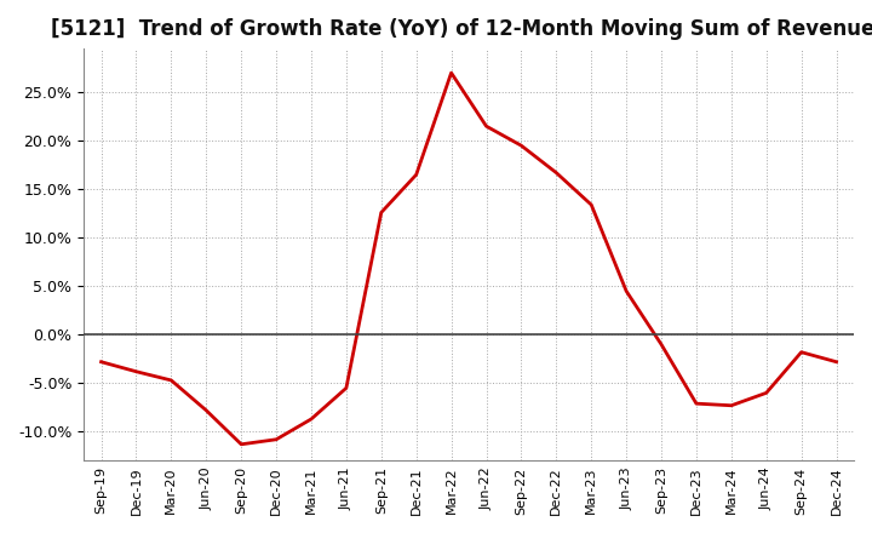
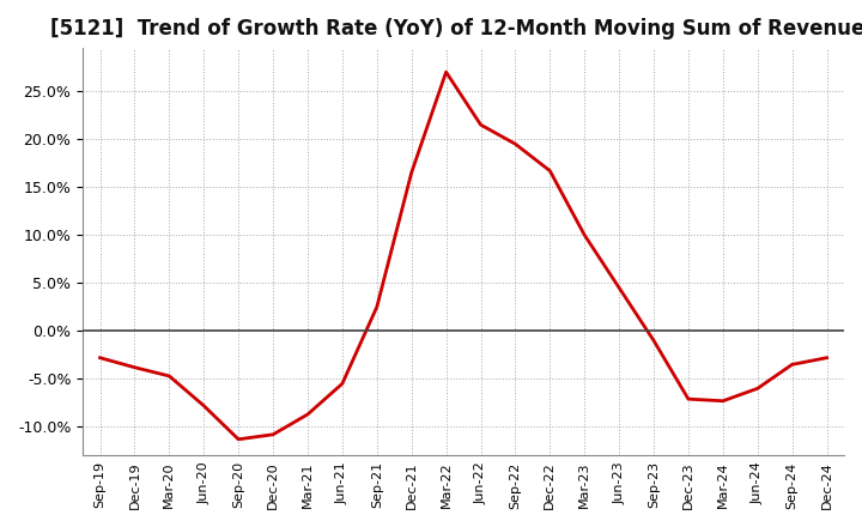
Sep-21: 12.6% -> 2.5%
Mar-23: 13.4% -> 10.0%
Sep-24: -1.8% -> -3.5%
